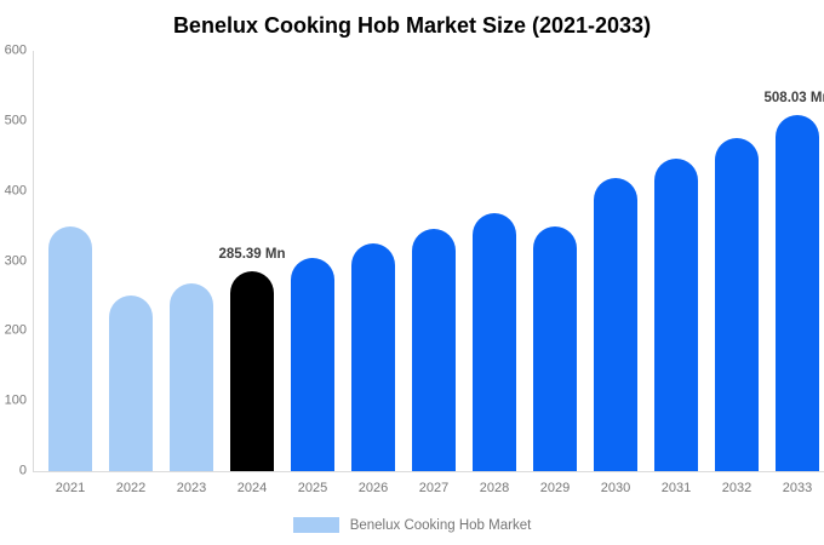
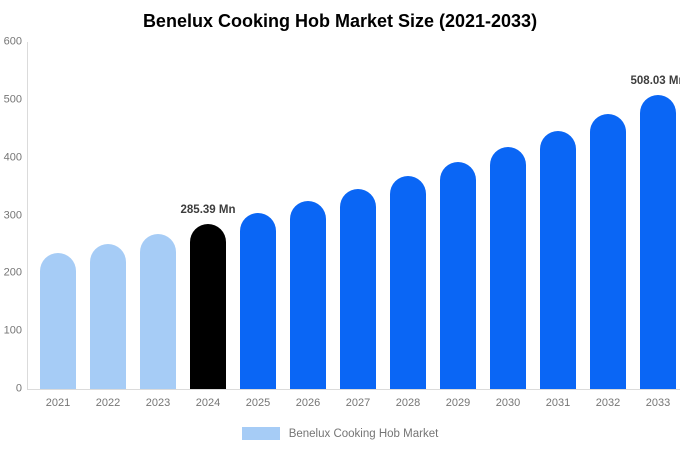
2021: 350 -> 240
2029: 350 -> 390
